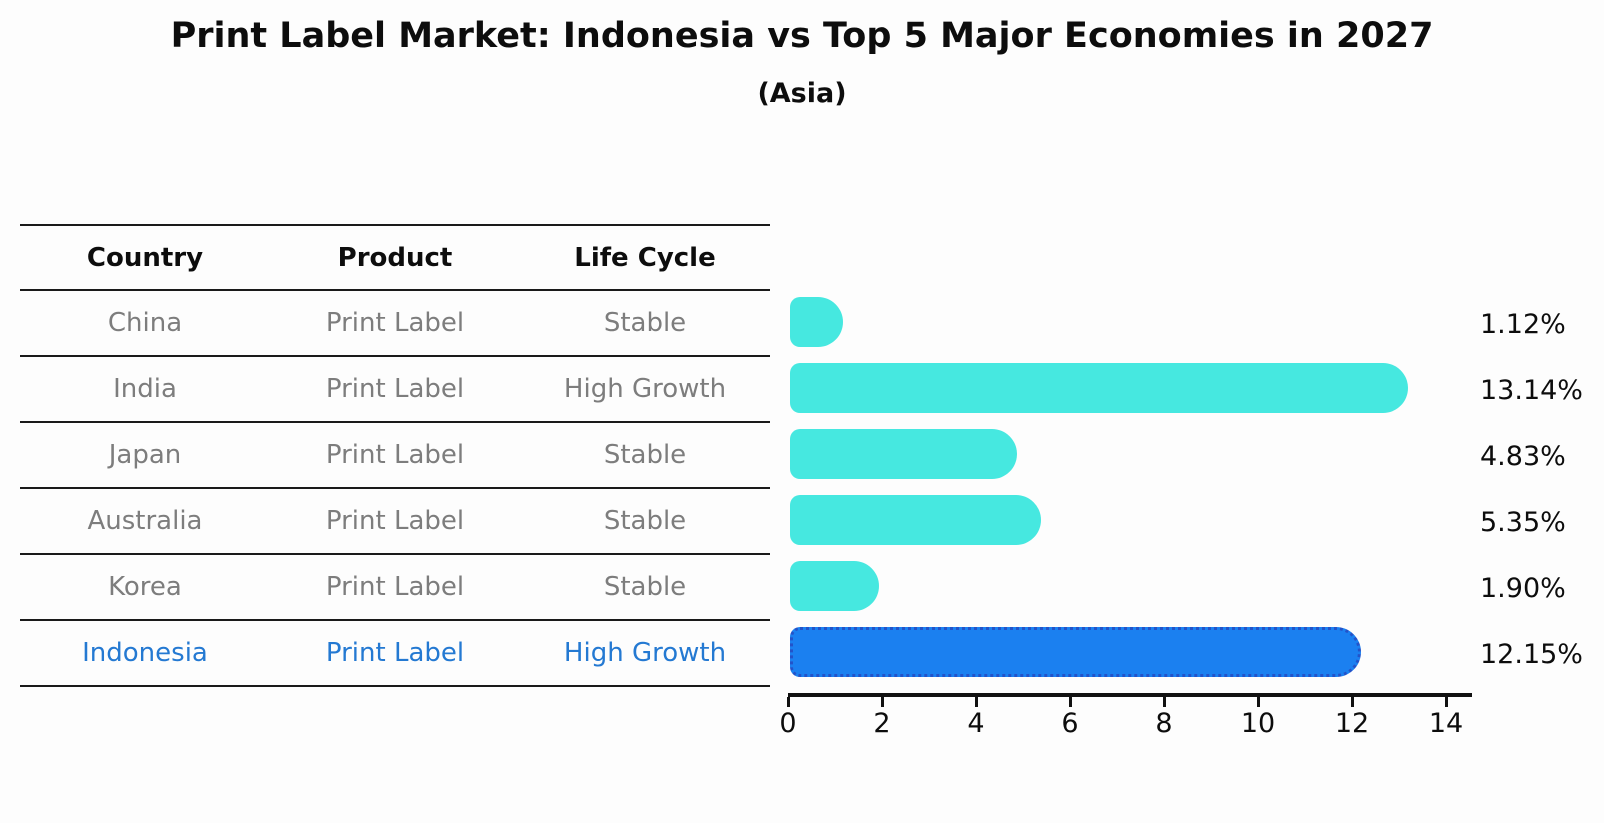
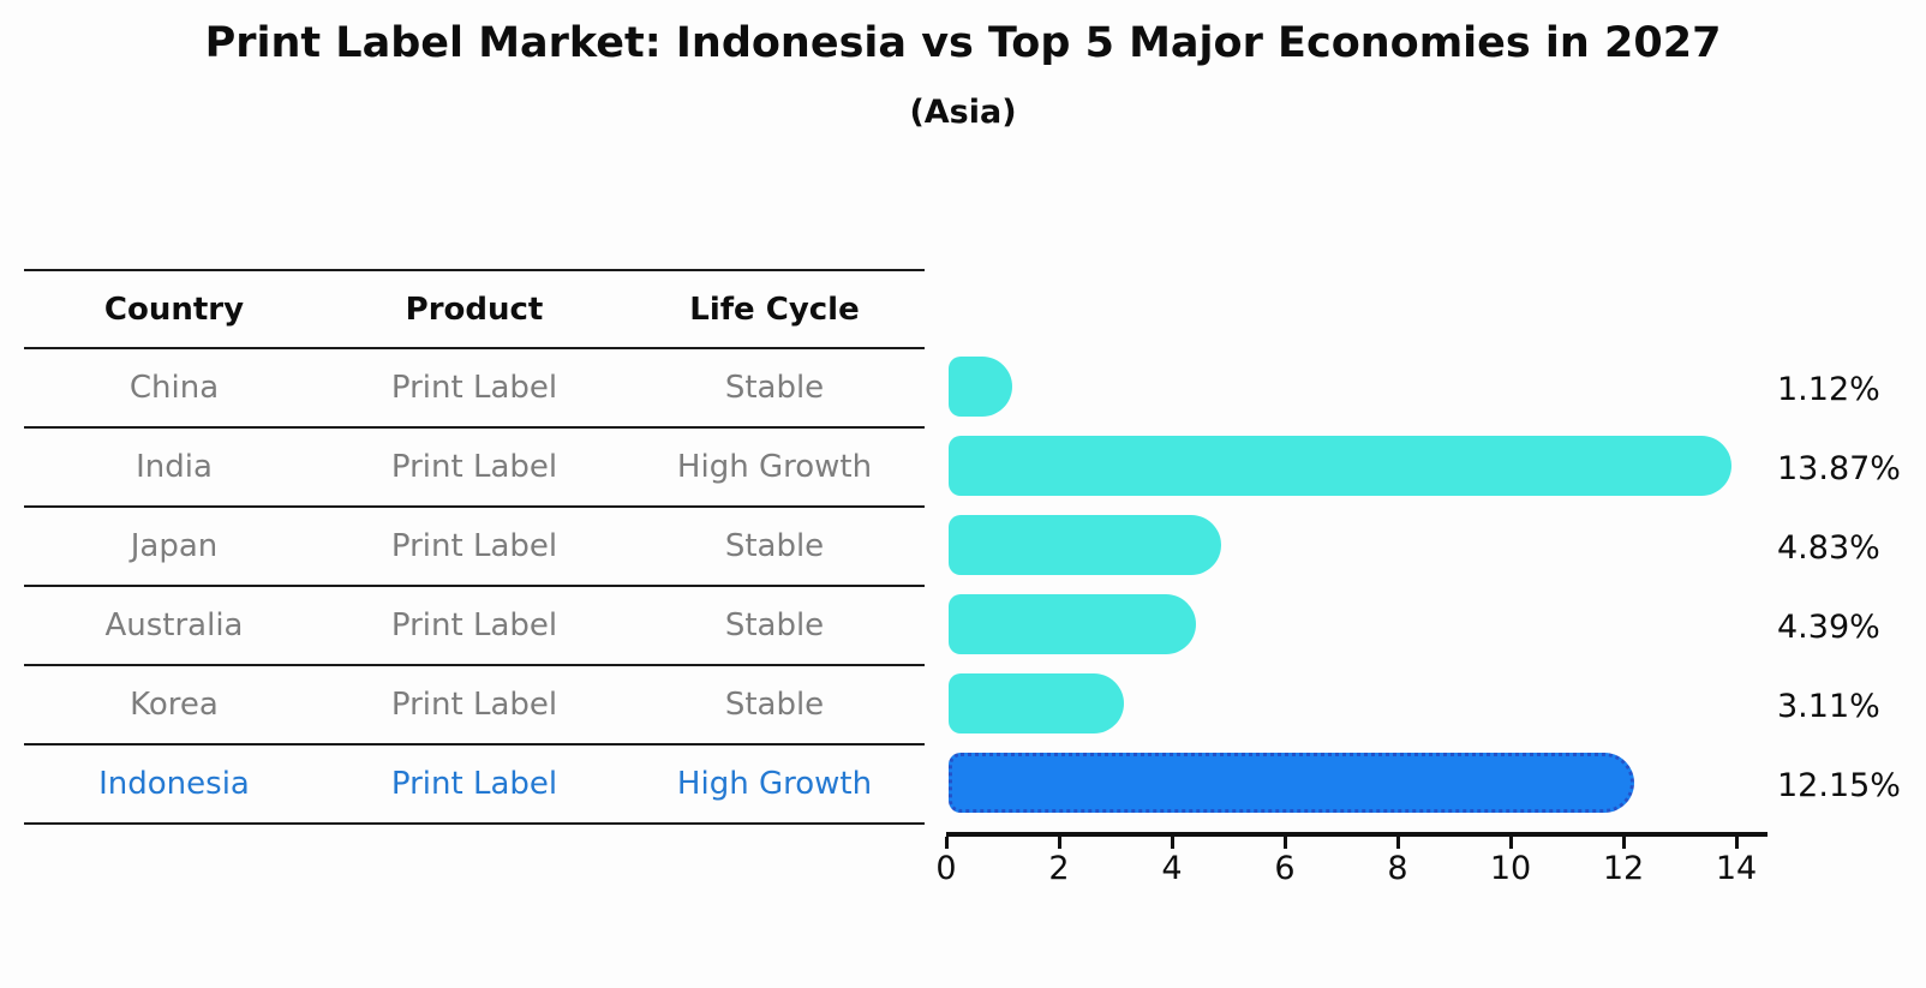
India: 13.14% -> 13.87%
Australia: 5.35% -> 4.39%
Korea: 1.90% -> 3.11%
